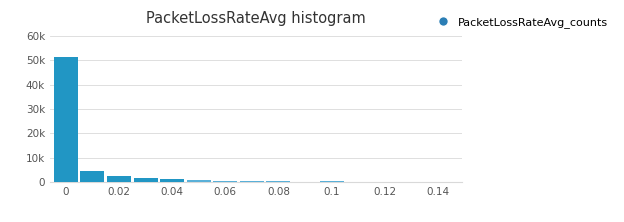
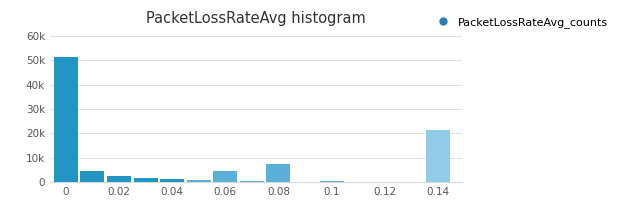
0.06: 0.4k -> 4.5k
0.08: 0.3k -> 7.5k
0.14: 0.1k -> 21.5k
